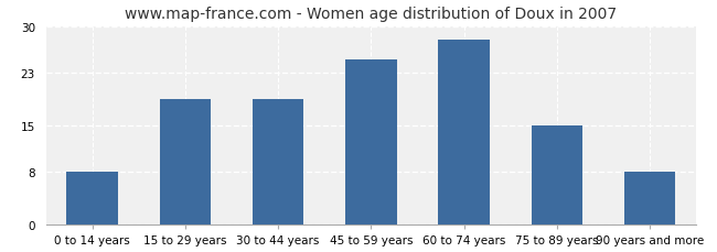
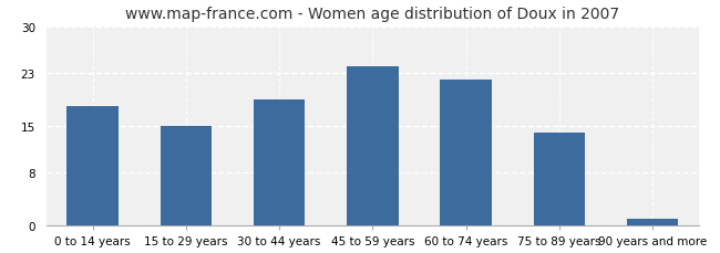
0 to 14 years: 8 -> 18
15 to 29 years: 19 -> 15
45 to 59 years: 25 -> 24
60 to 74 years: 28 -> 22
75 to 89 years: 15 -> 14
90 years and more: 8 -> 1
